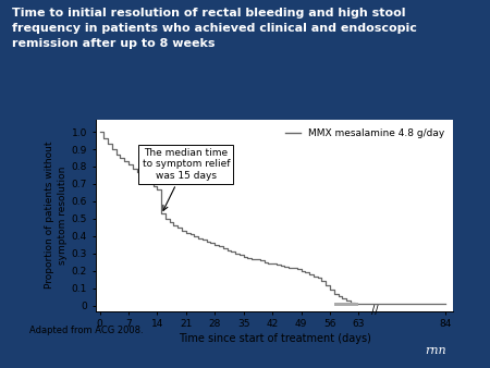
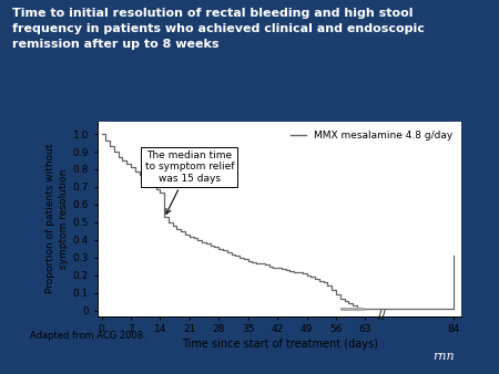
84: 0.01 -> 0.31
